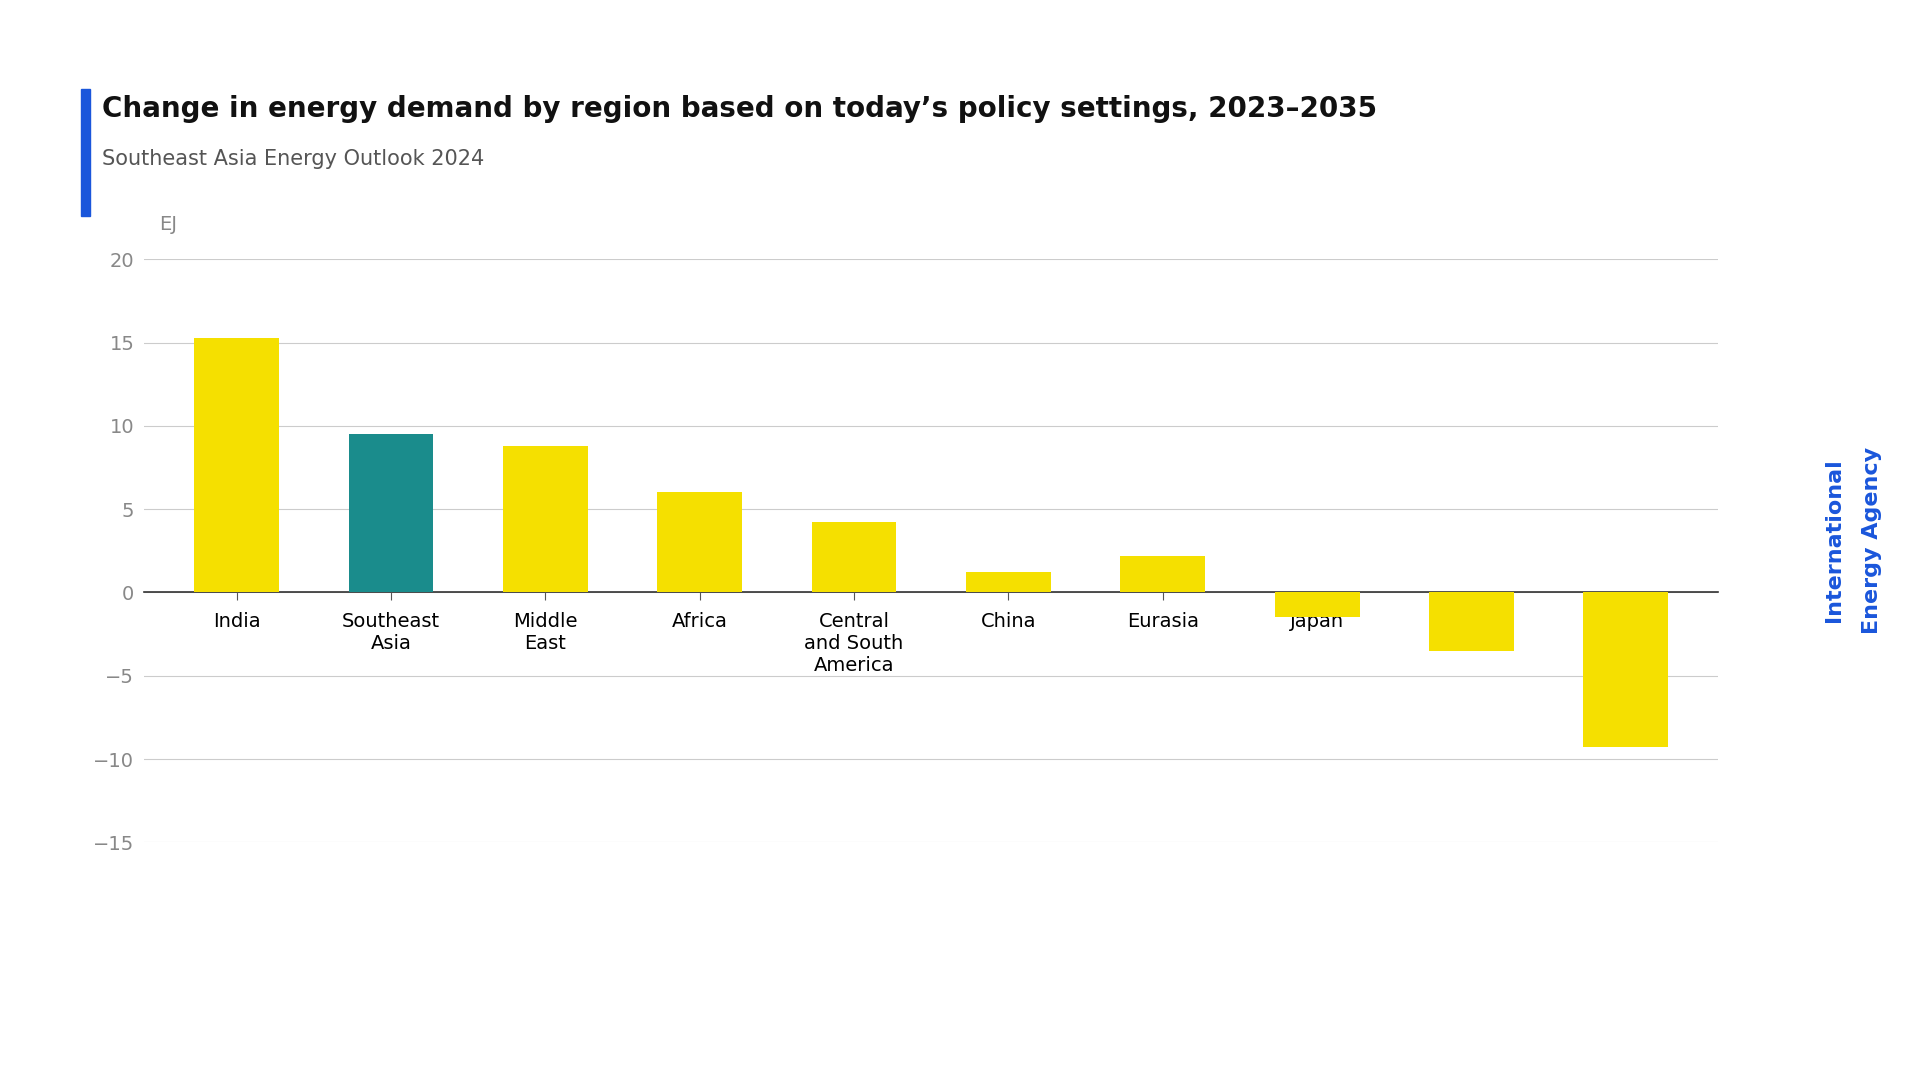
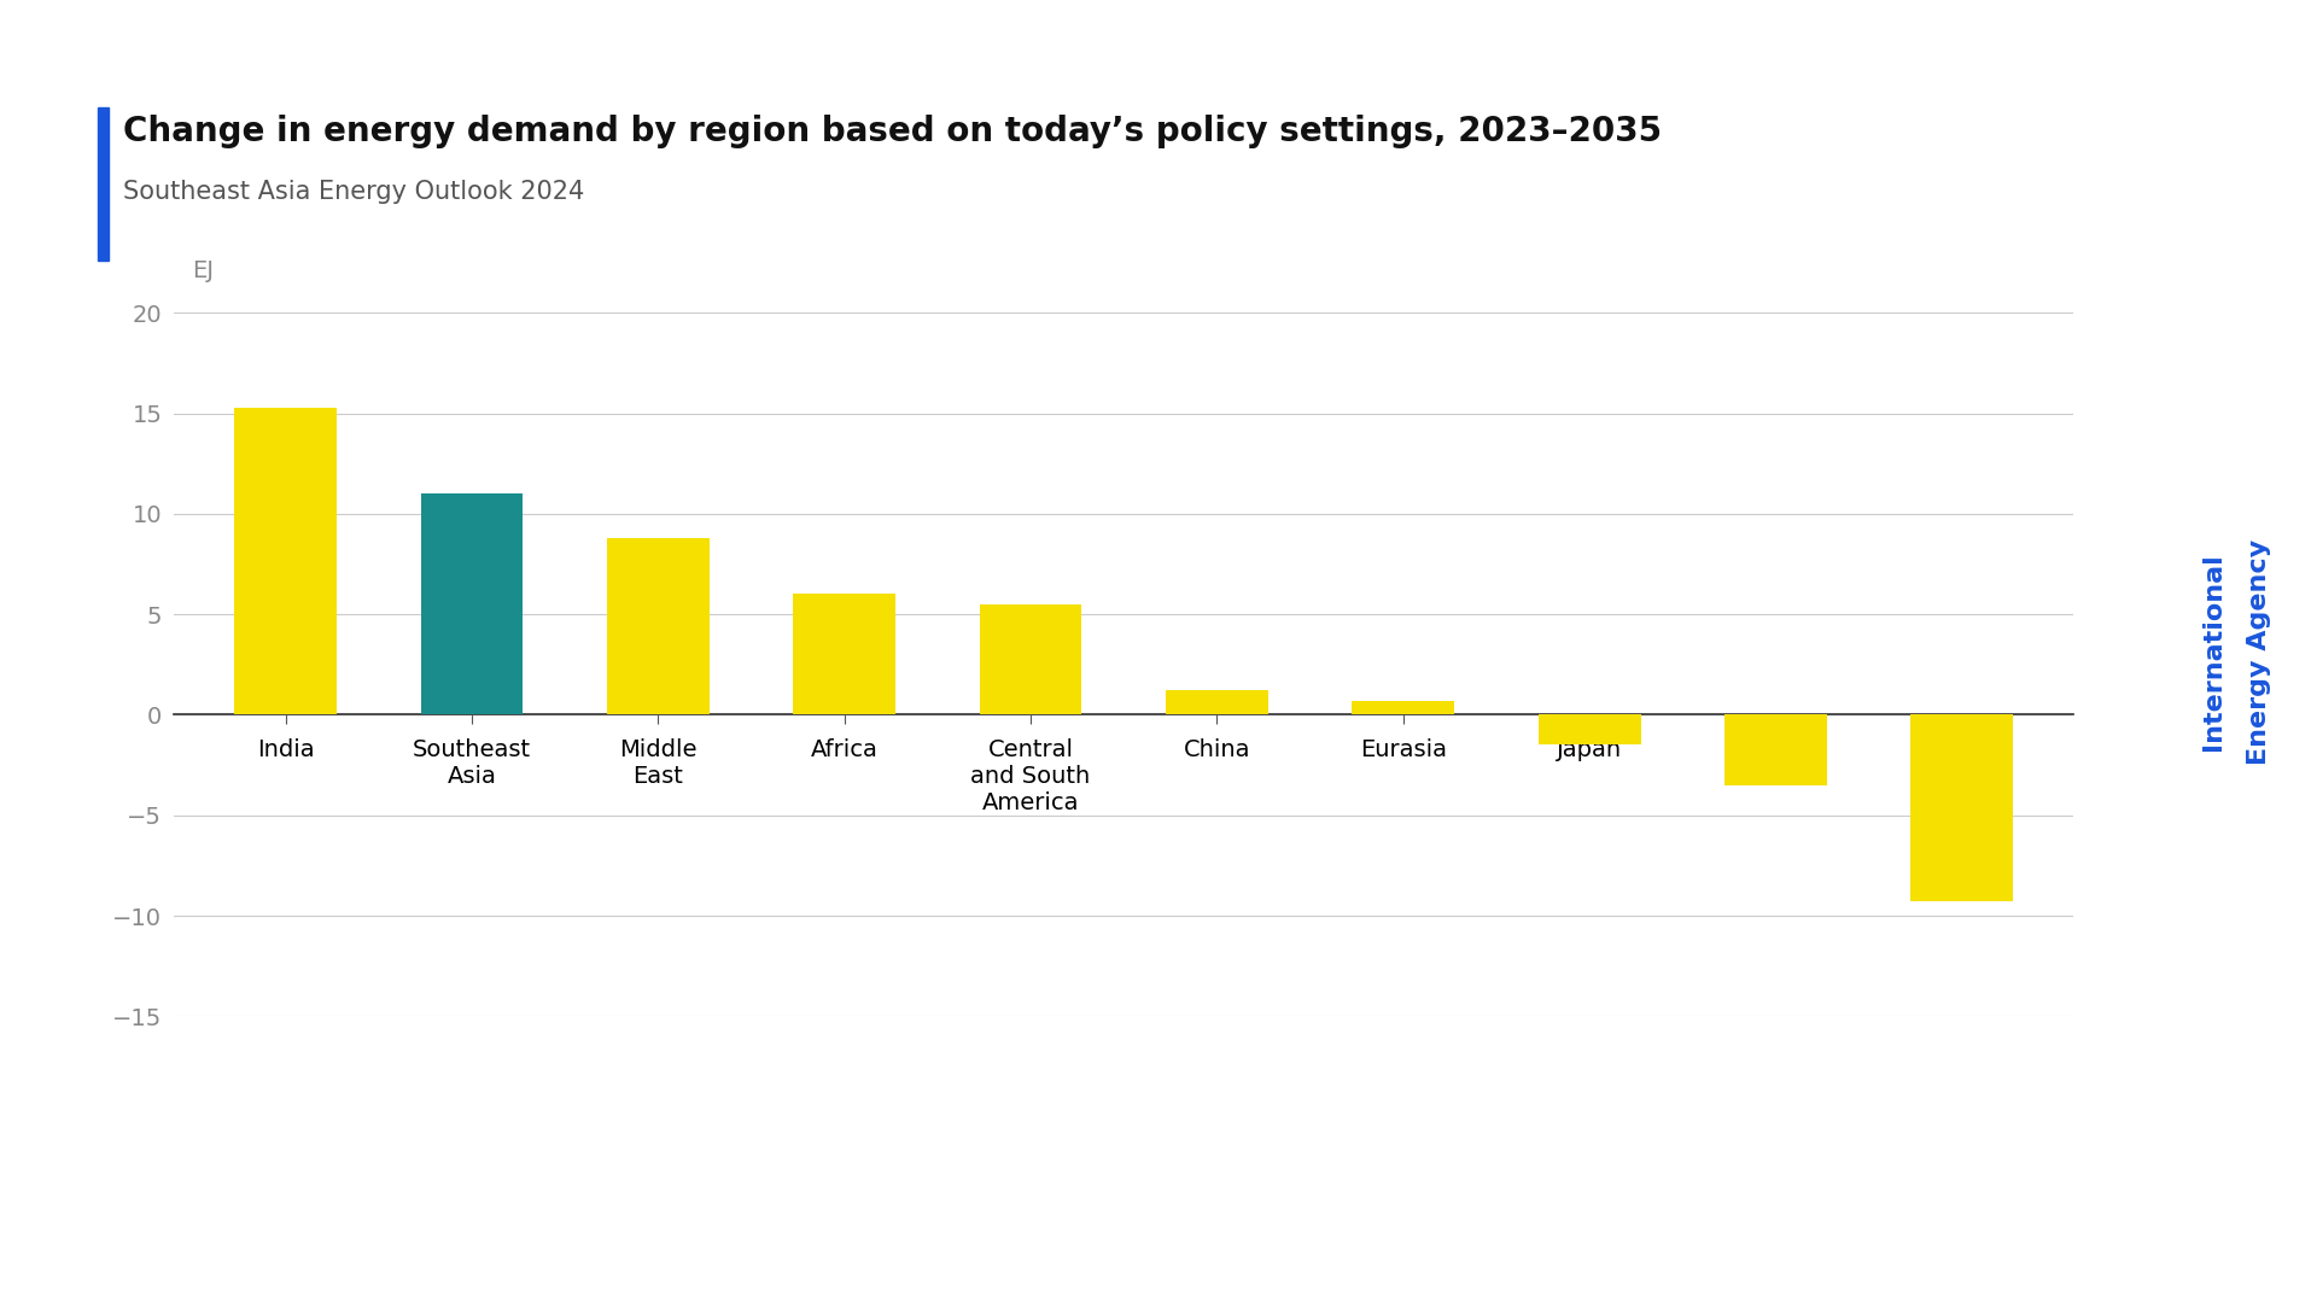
Southeast Asia: 9.5 -> 11.0
Central and South America: 4.2 -> 5.5
Eurasia: 2.2 -> 0.7
